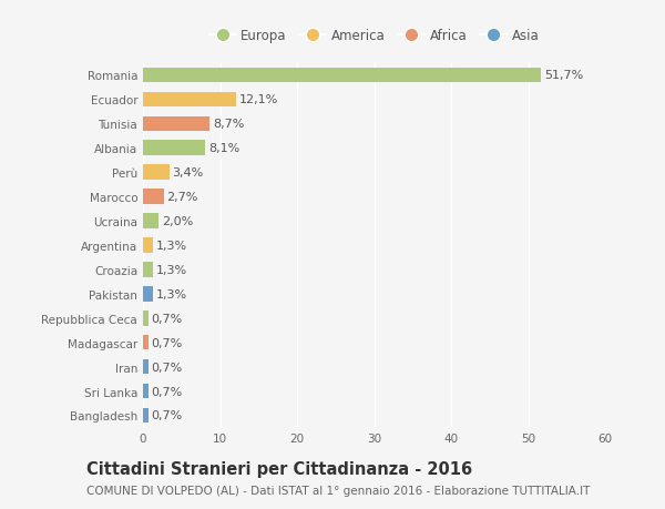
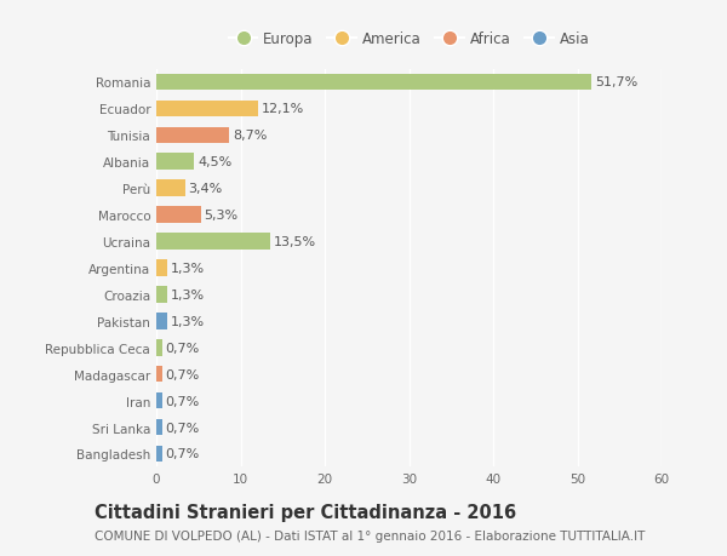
Albania: 8,1% -> 4,5%
Marocco: 2,7% -> 5,3%
Ucraina: 2,0% -> 13,5%
